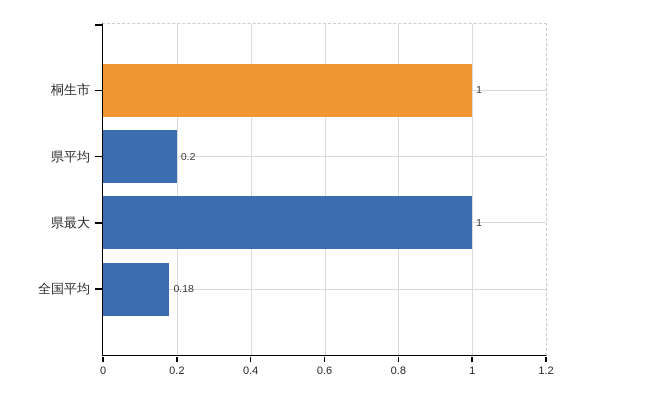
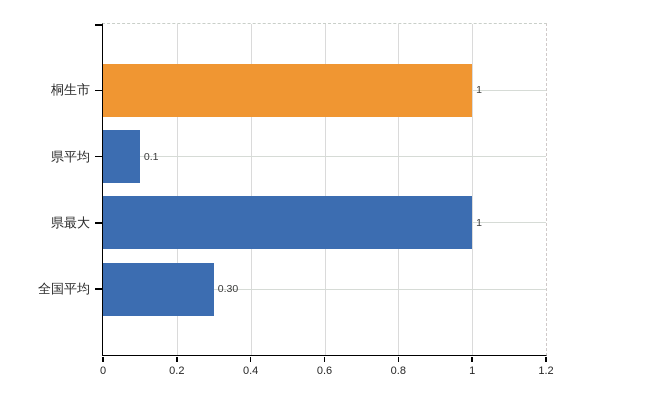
県平均: 0.2 -> 0.1
全国平均: 0.18 -> 0.30
